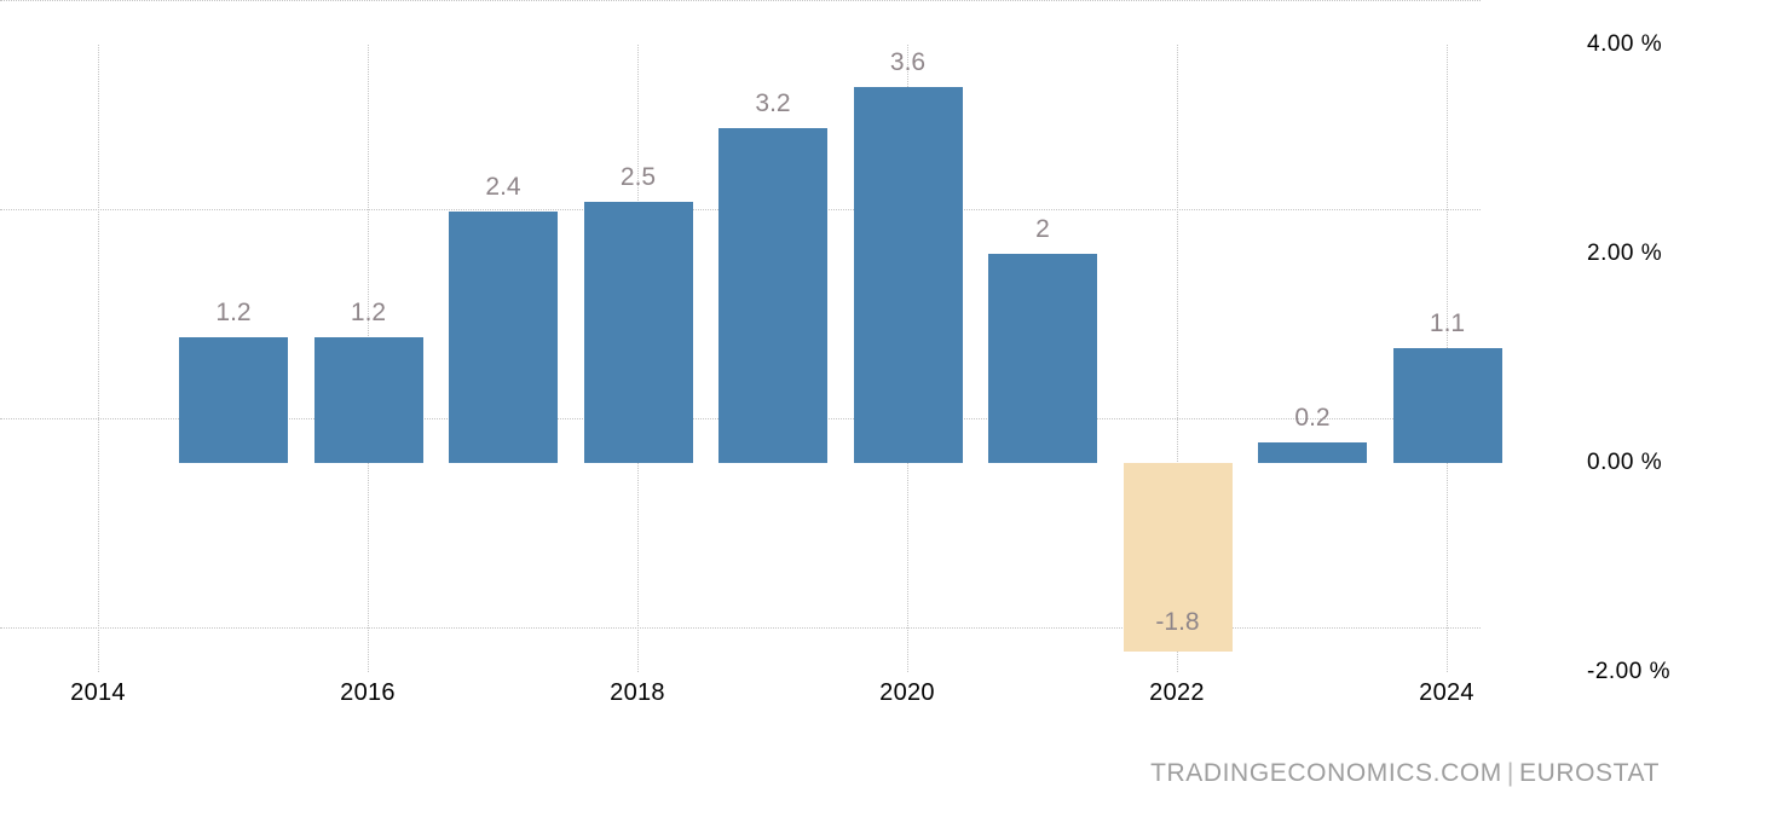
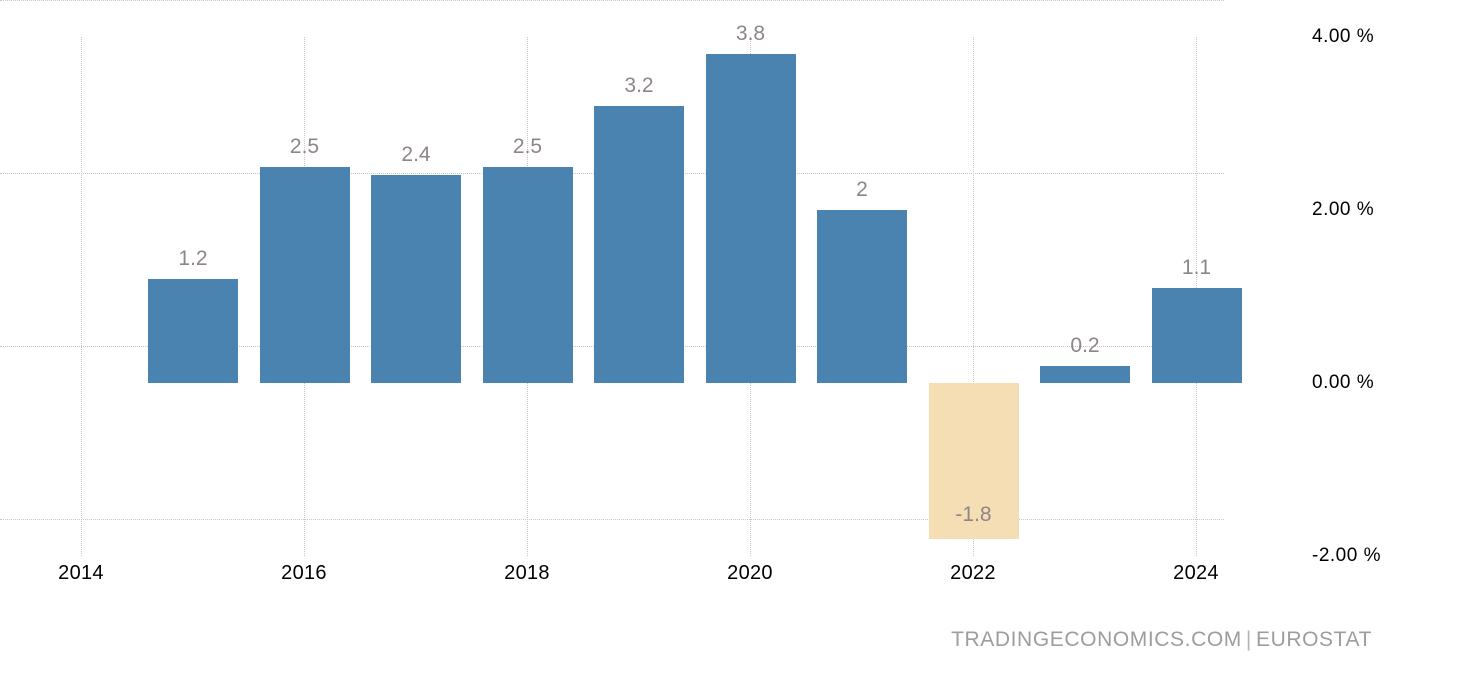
2016: 1.2 -> 2.5
2020: 3.6 -> 3.8
